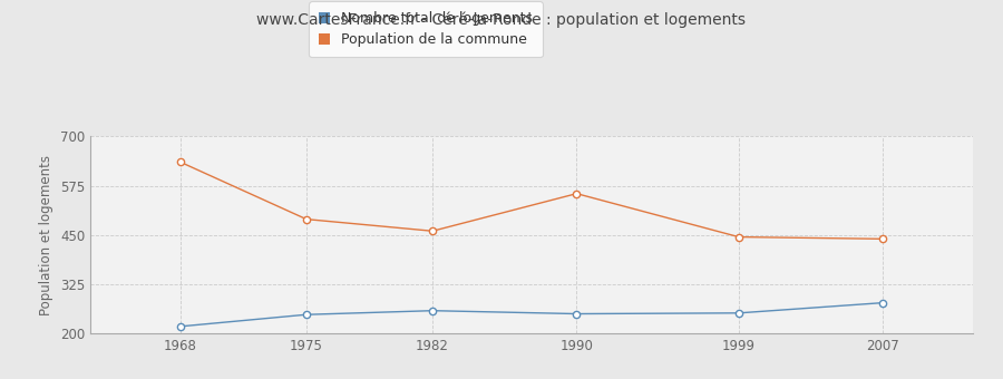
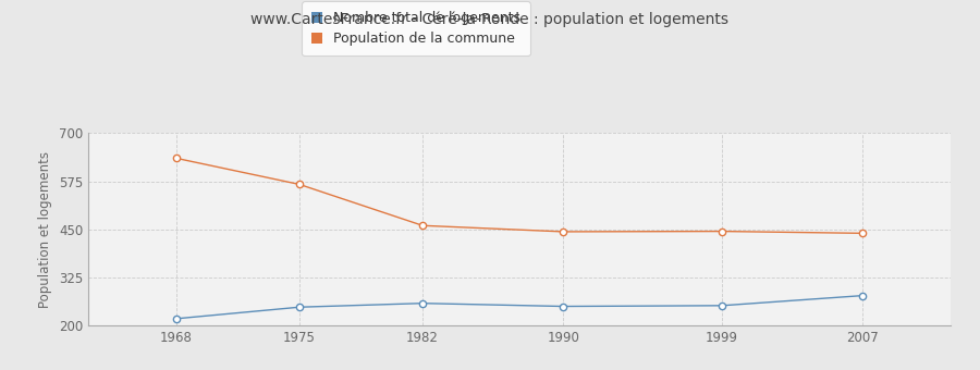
Population de la commune/1975: 490 -> 567
Population de la commune/1990: 555 -> 444
